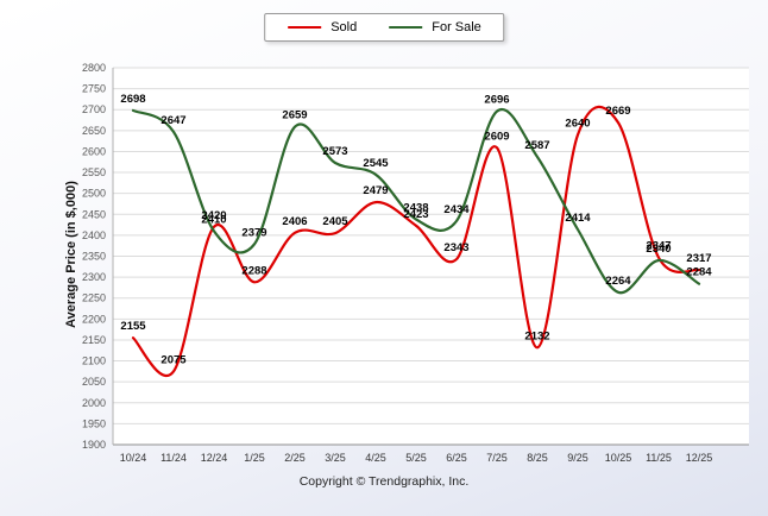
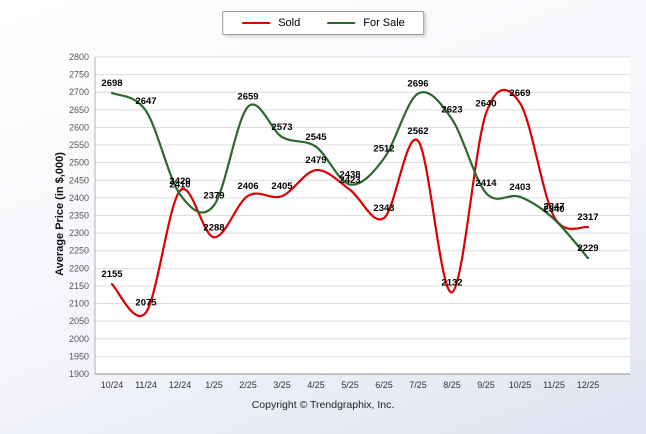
For Sale/6/25: 2434 -> 2512
Sold/7/25: 2609 -> 2562
For Sale/8/25: 2587 -> 2623
For Sale/10/25: 2264 -> 2403
For Sale/12/25: 2284 -> 2229
